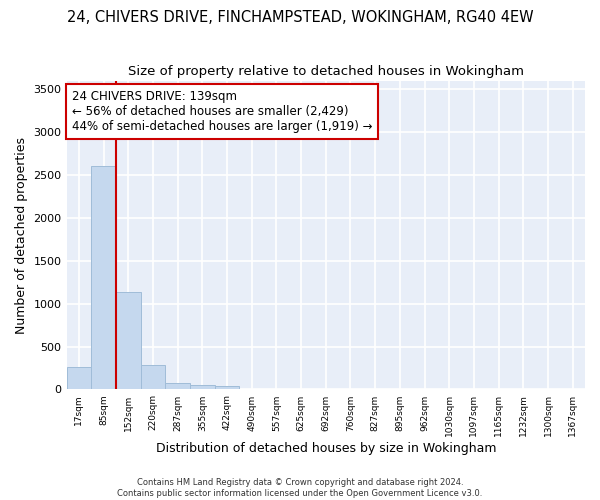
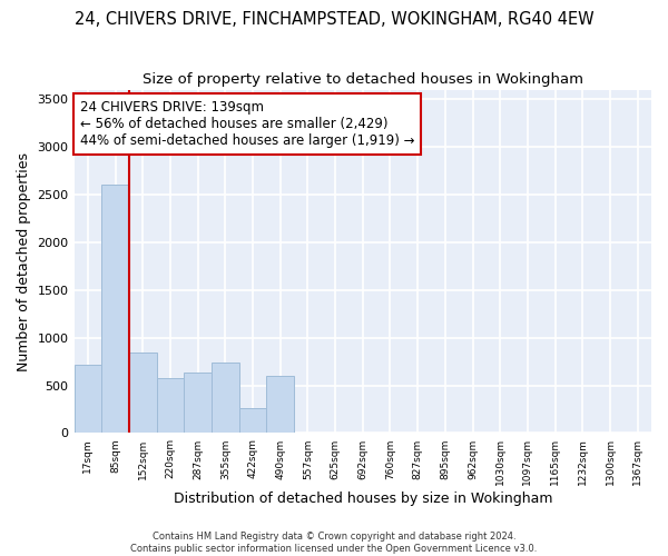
17sqm: 260 -> 720
152sqm: 1130 -> 840
220sqm: 280 -> 580
287sqm: 80 -> 640
355sqm: 60 -> 740
422sqm: 40 -> 260
490sqm: 0 -> 600
